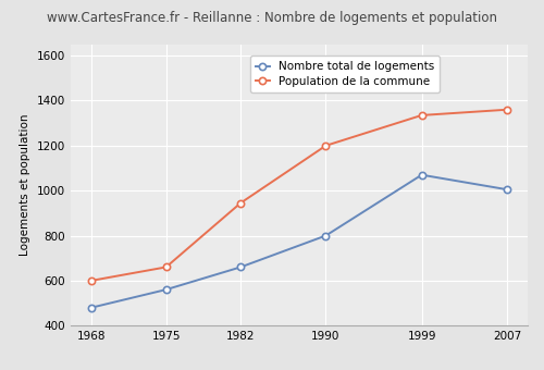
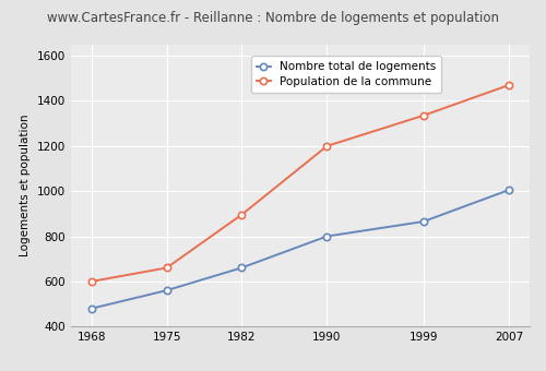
Population de la commune/1982: 945 -> 895
Nombre total de logements/1999: 1070 -> 865
Population de la commune/2007: 1360 -> 1470
